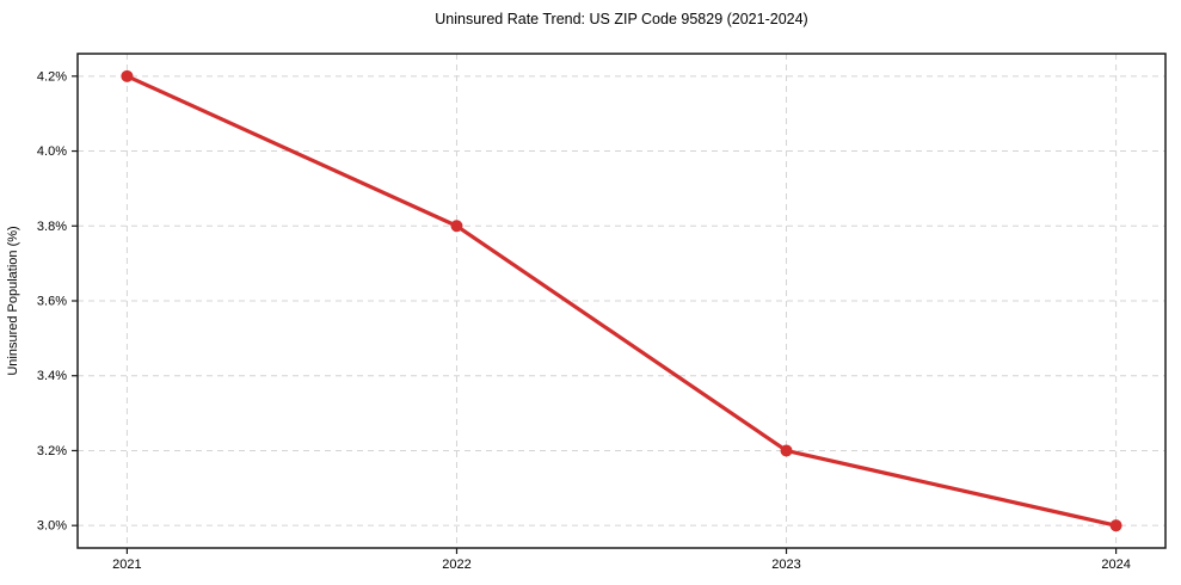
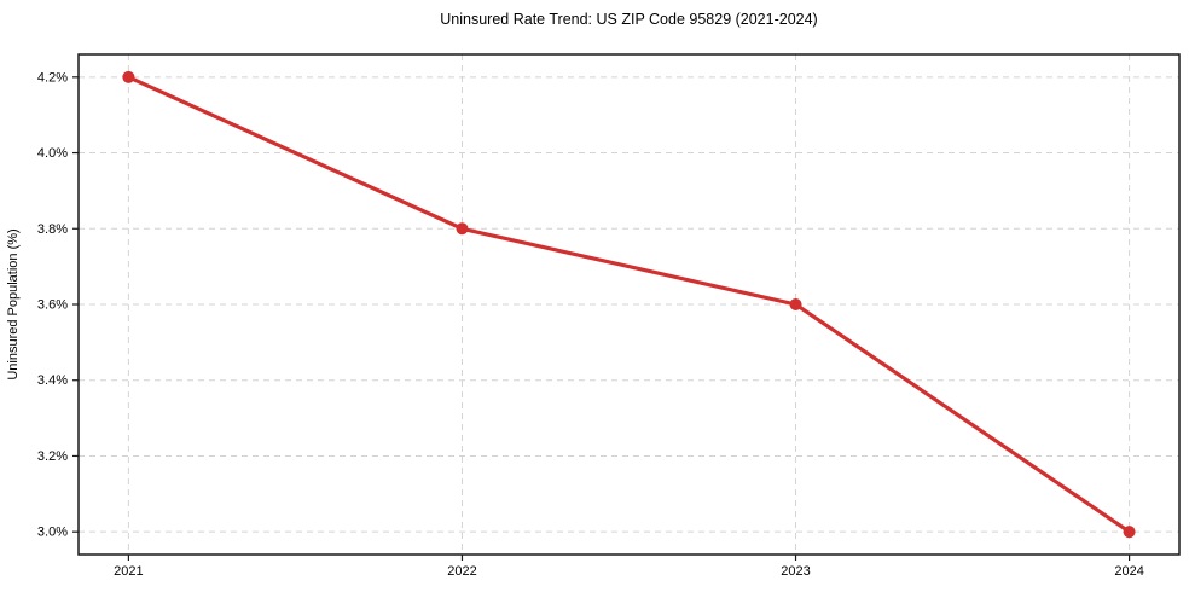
2023: 3.2% -> 3.6%
